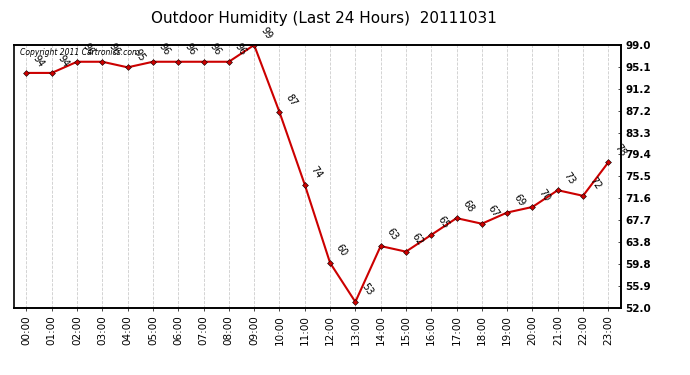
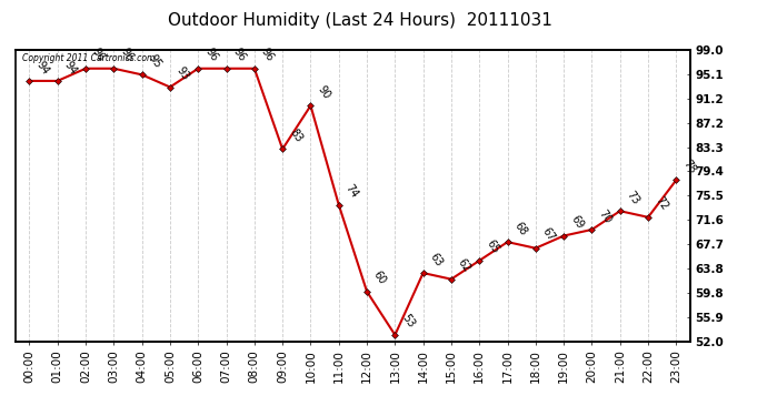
05:00: 96 -> 93
09:00: 99 -> 83
10:00: 87 -> 90
